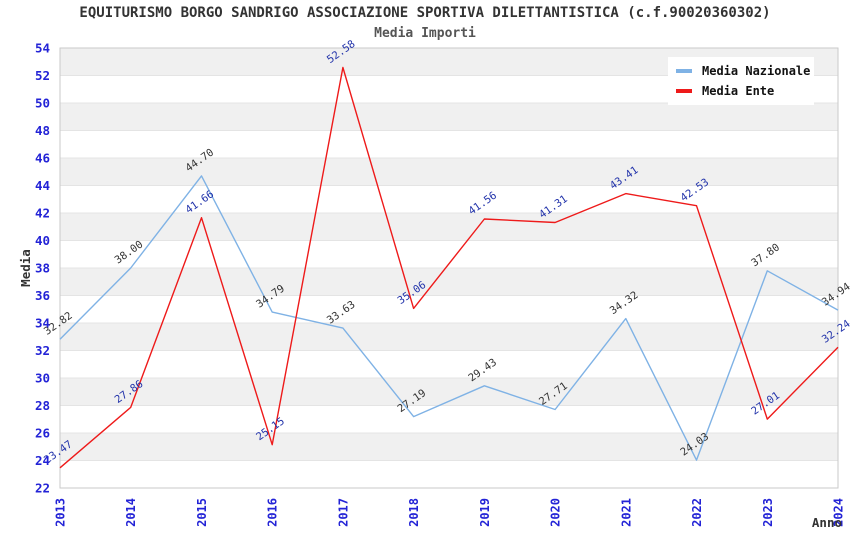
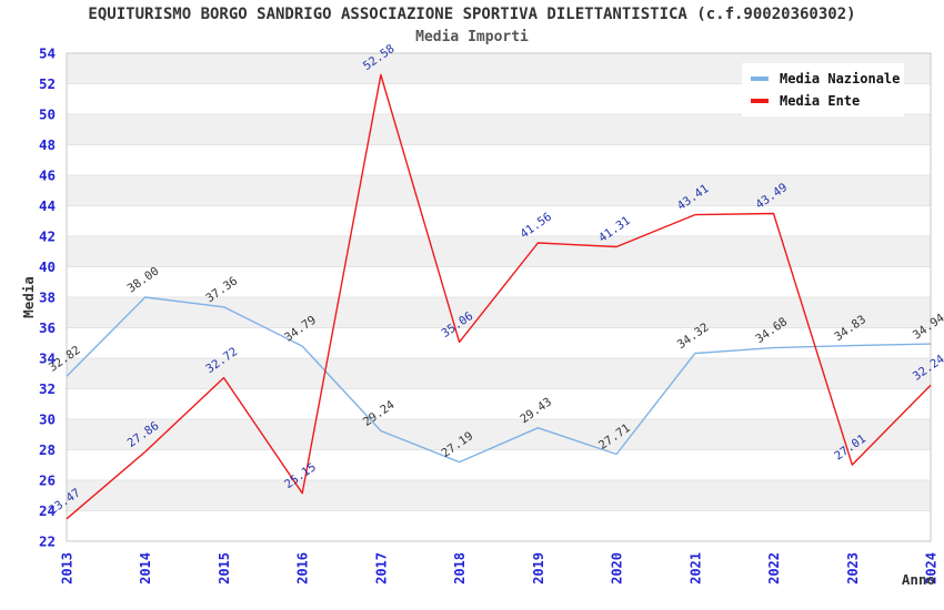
Media Nazionale/2015: 44.70 -> 37.36
Media Ente/2015: 41.66 -> 32.72
Media Nazionale/2017: 33.63 -> 29.24
Media Nazionale/2022: 24.03 -> 34.68
Media Ente/2022: 42.53 -> 43.49
Media Nazionale/2023: 37.80 -> 34.83
